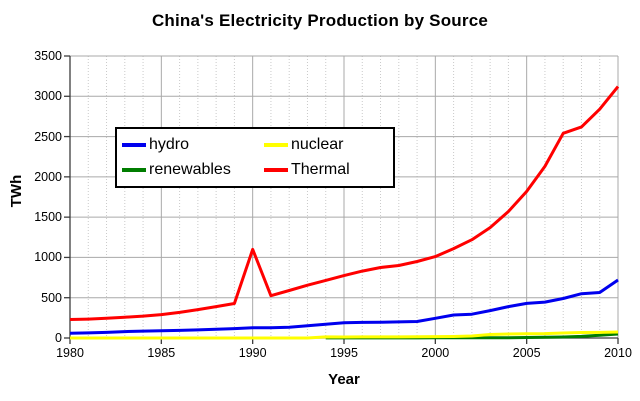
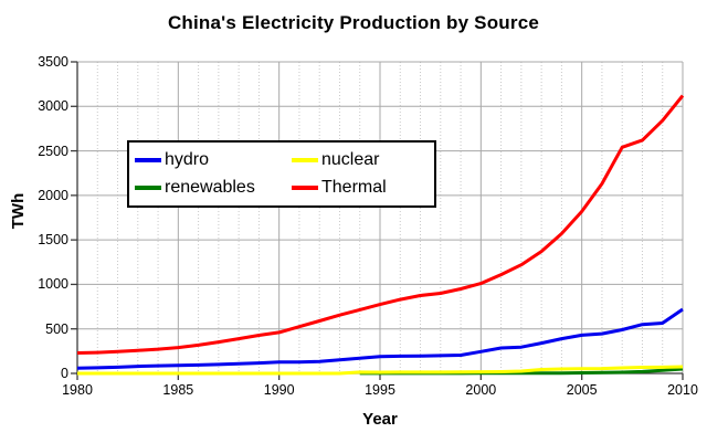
Thermal/1990: 1100 -> 500
